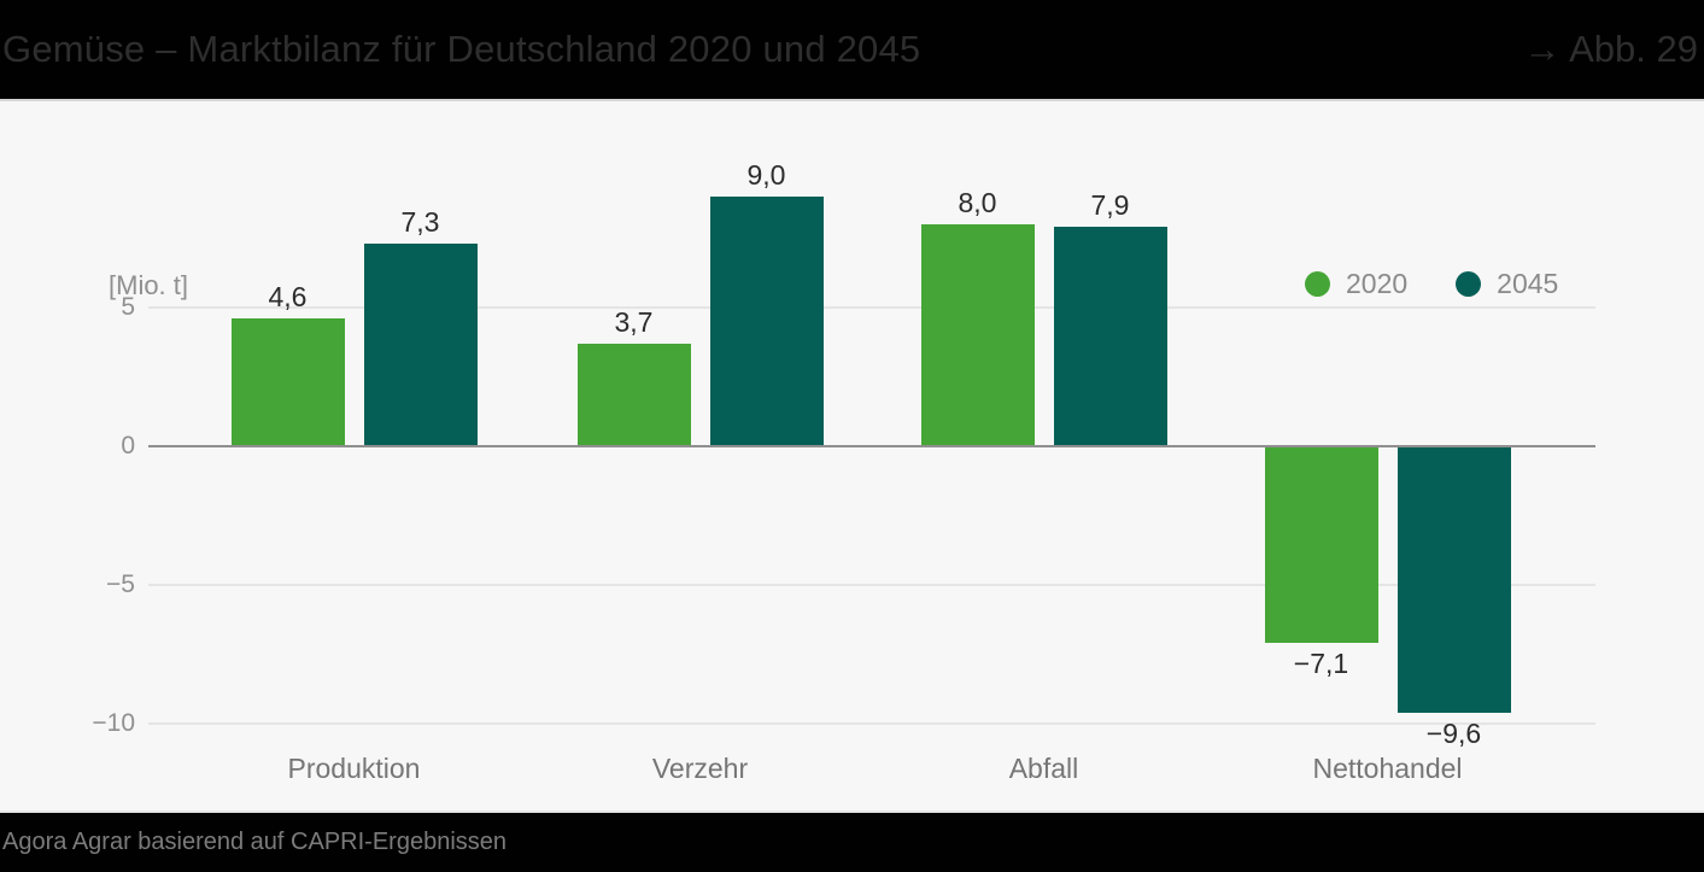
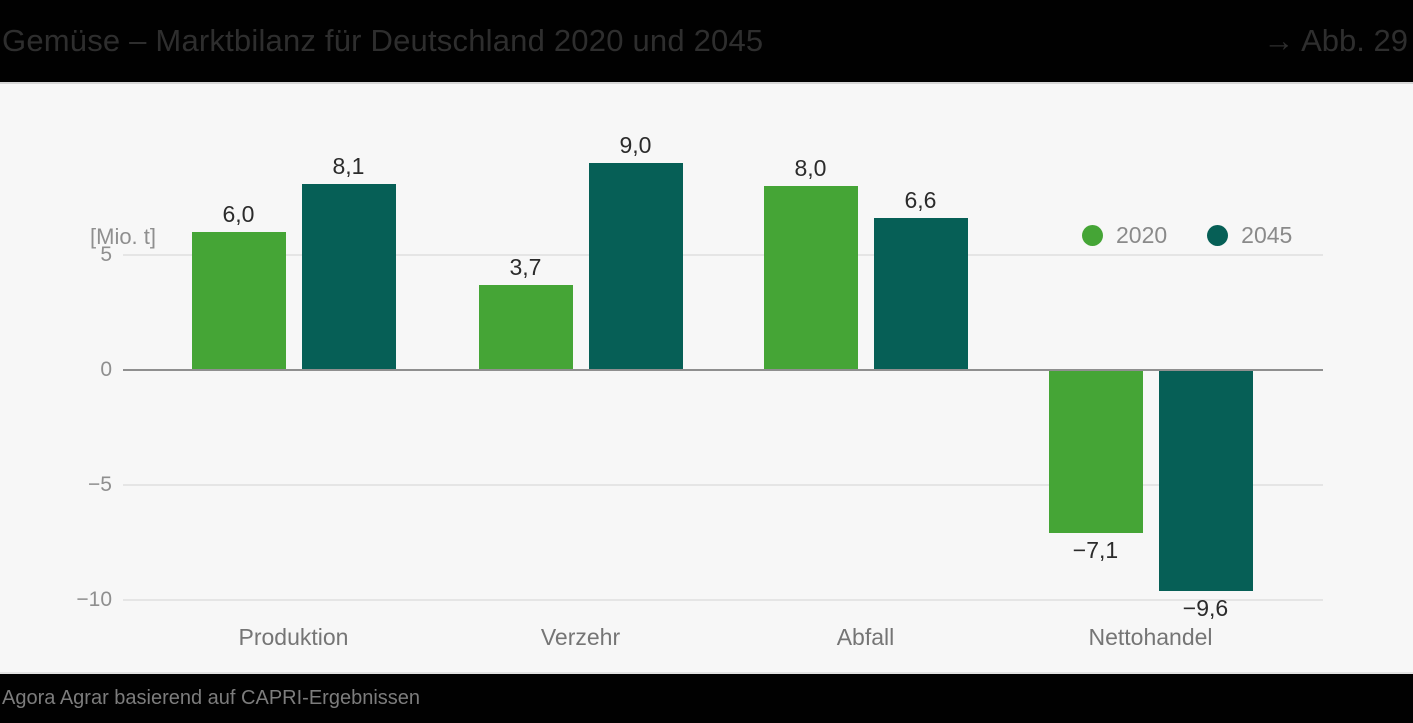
2020/Produktion: 4,6 -> 6,0
2045/Produktion: 7,3 -> 8,1
2045/Abfall: 7,9 -> 6,6
